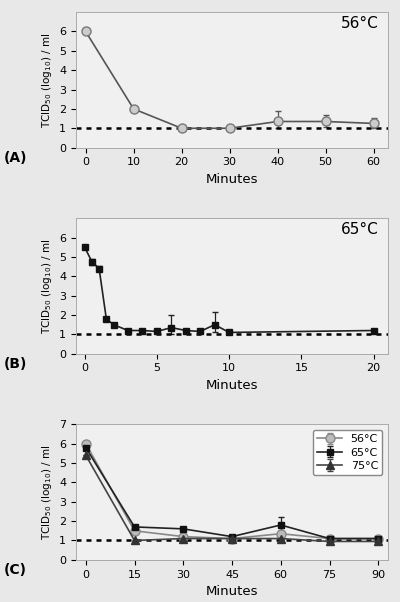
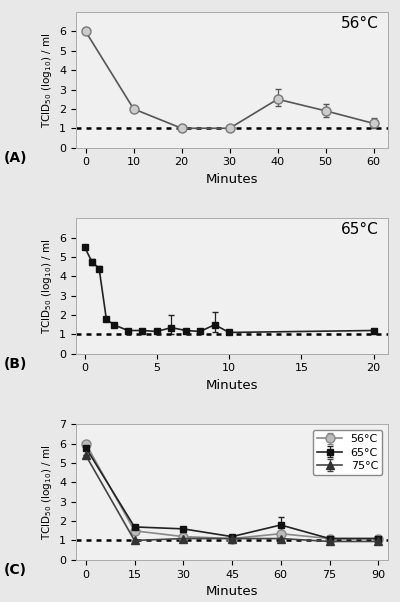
40: 1.4 -> 2.5
50: 1.4 -> 1.9
